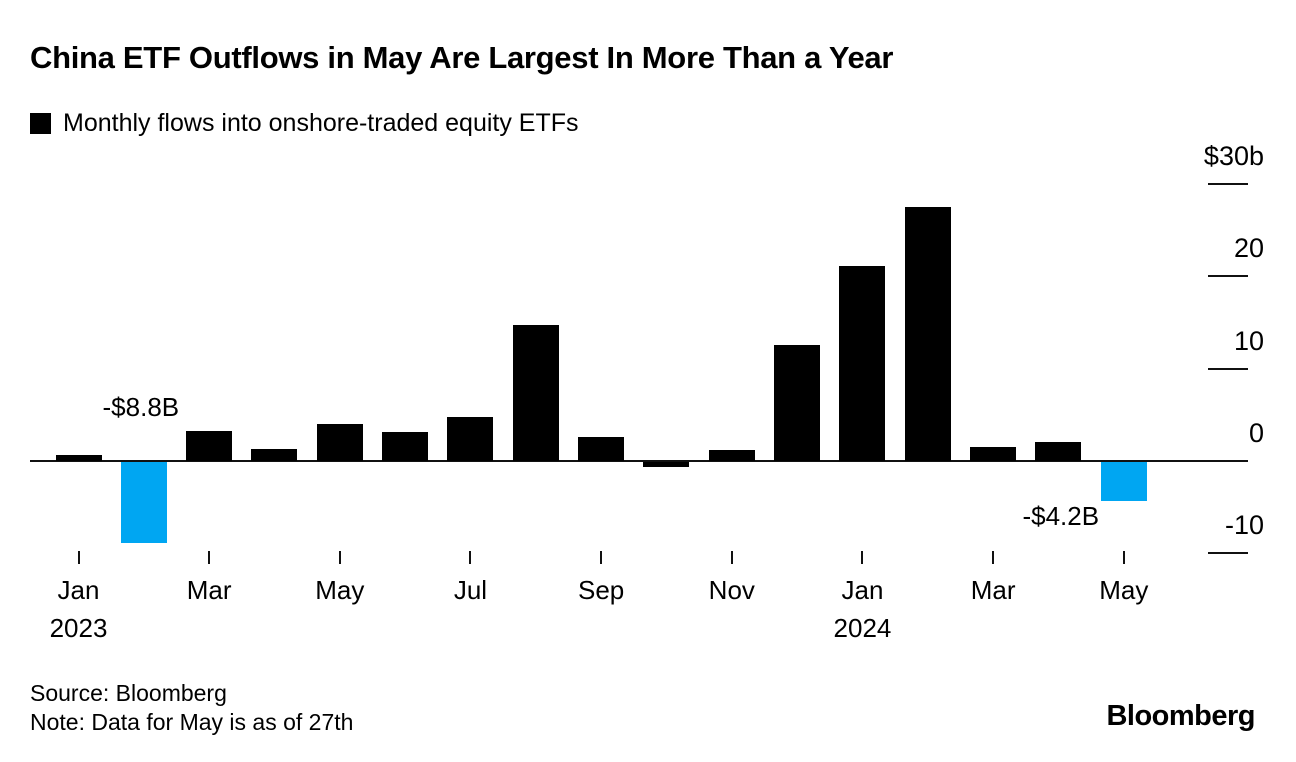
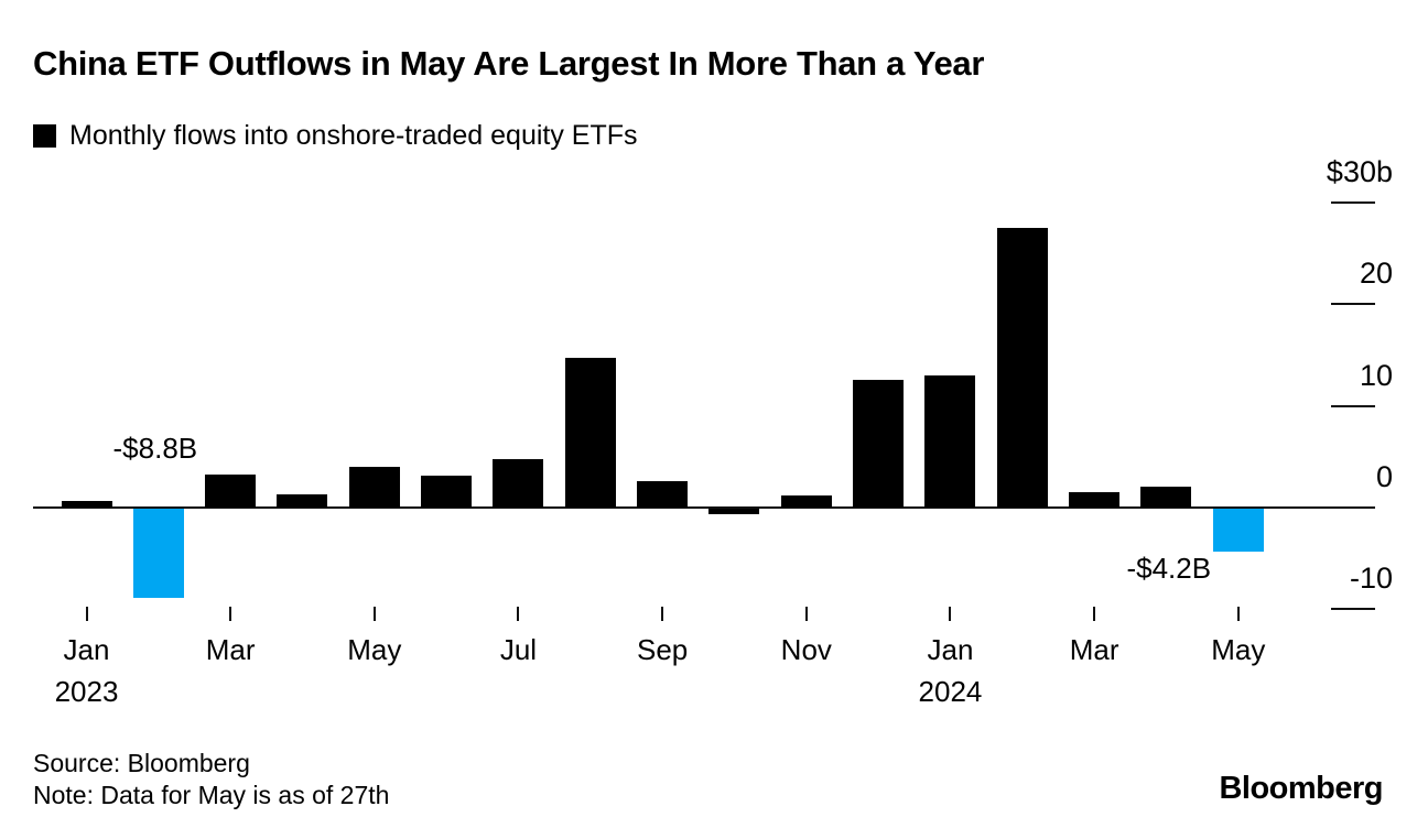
Jan 2024: $21b -> $13b
